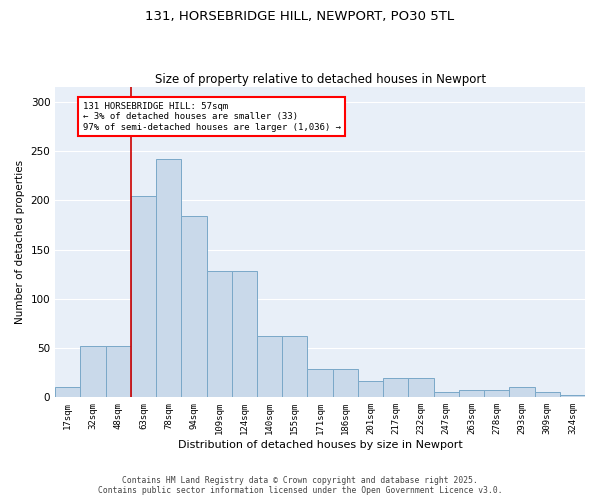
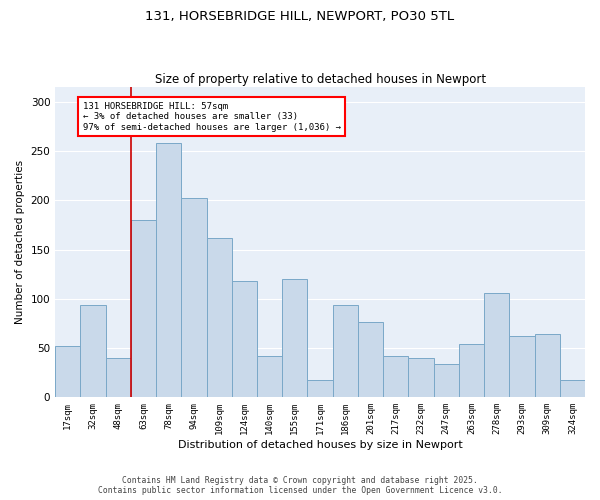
17sqm: 10 -> 52
32sqm: 52 -> 94
48sqm: 52 -> 40
63sqm: 204 -> 180
78sqm: 242 -> 258
94sqm: 184 -> 202
109sqm: 128 -> 162
124sqm: 128 -> 118
140sqm: 62 -> 42
155sqm: 62 -> 120
171sqm: 29 -> 18
186sqm: 29 -> 94
201sqm: 17 -> 76
217sqm: 20 -> 42
232sqm: 20 -> 40
247sqm: 5 -> 34
263sqm: 7 -> 54
278sqm: 7 -> 106
293sqm: 11 -> 62
309sqm: 5 -> 64
324sqm: 2 -> 18
